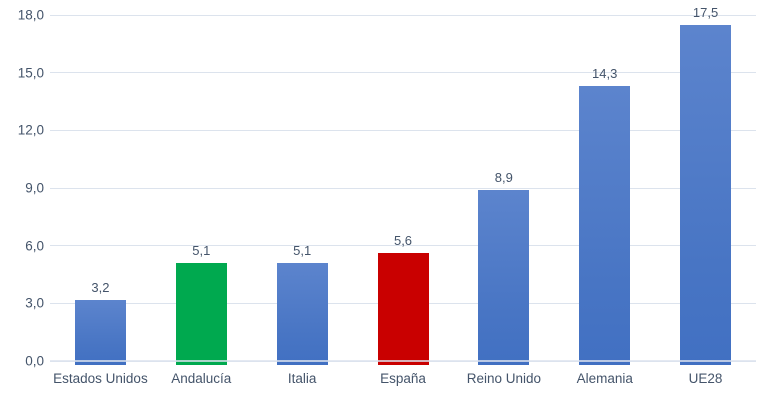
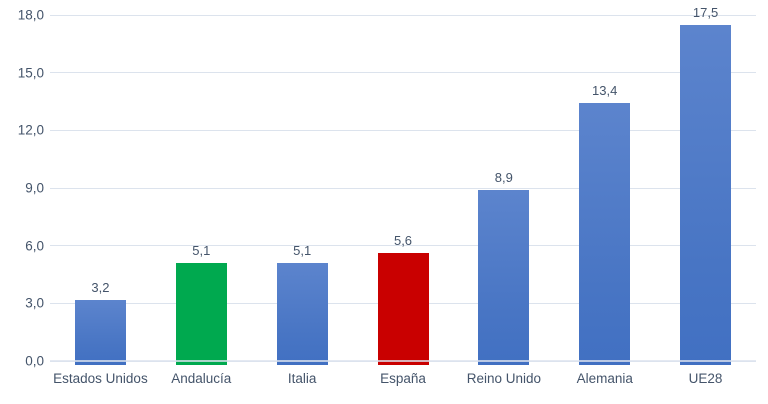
Alemania: 14,3 -> 13,4
